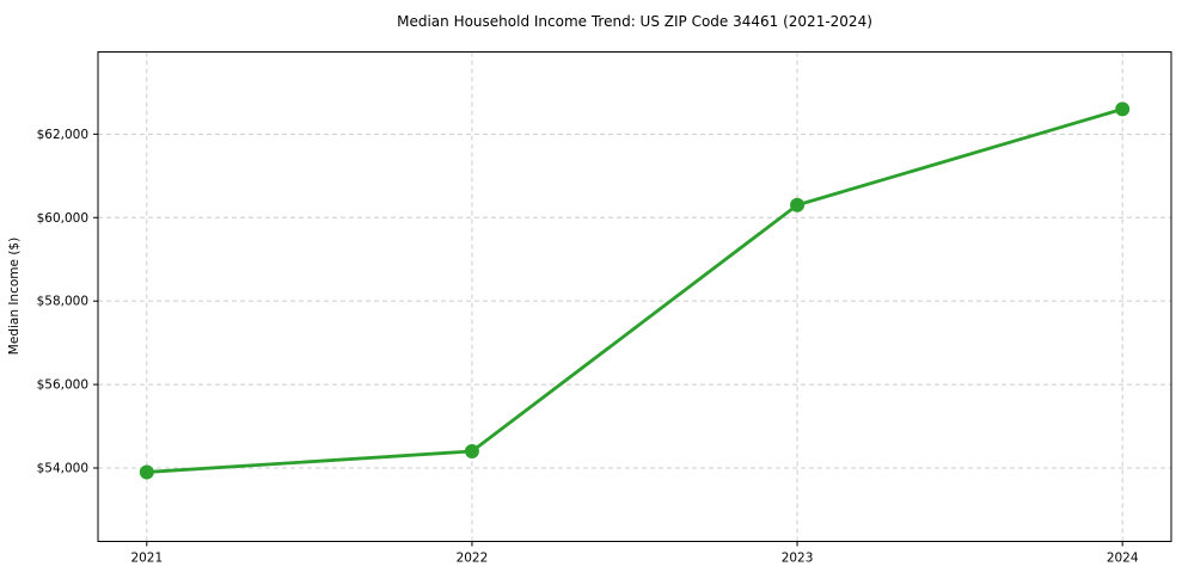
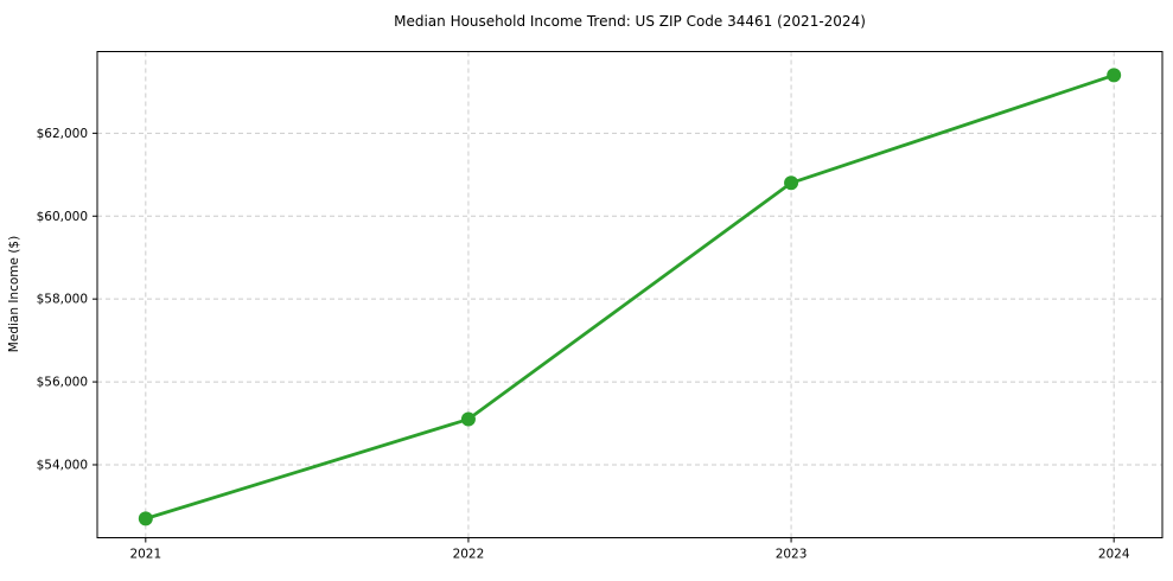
2021: $53900 -> $52700
2022: $54400 -> $55100
2023: $60300 -> $60800
2024: $62600 -> $63400
